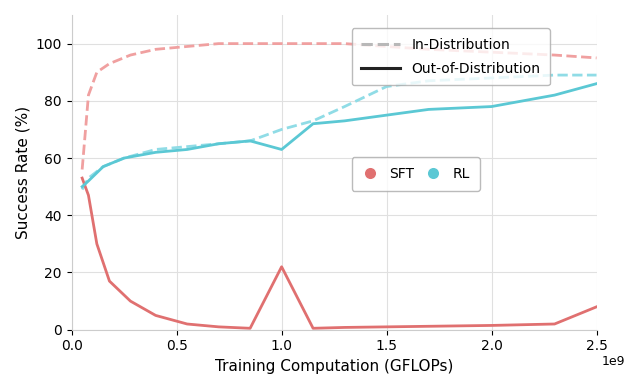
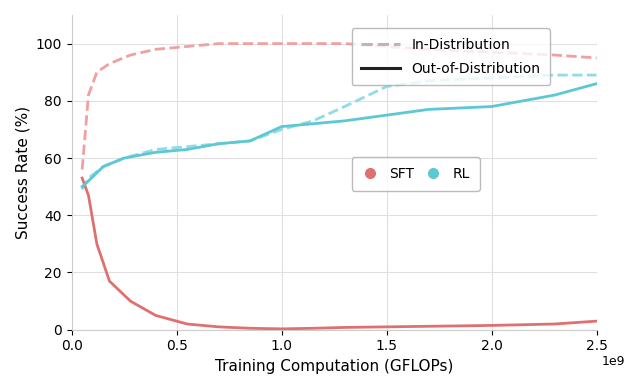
SFT/1.0: 22.0 -> 0.3
RL/1.0: 63 -> 71
SFT/2.5: 8.0 -> 3.0
